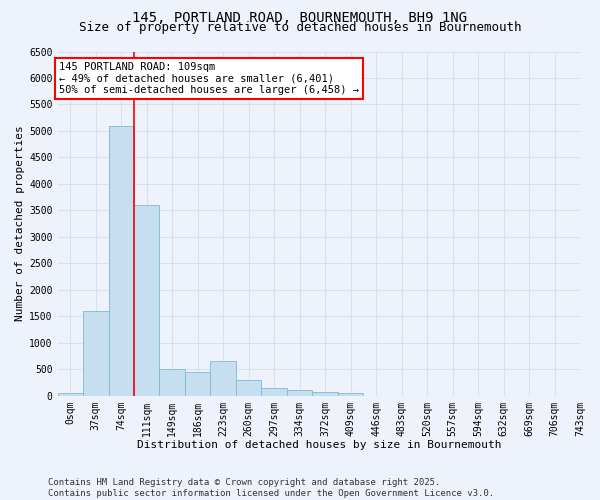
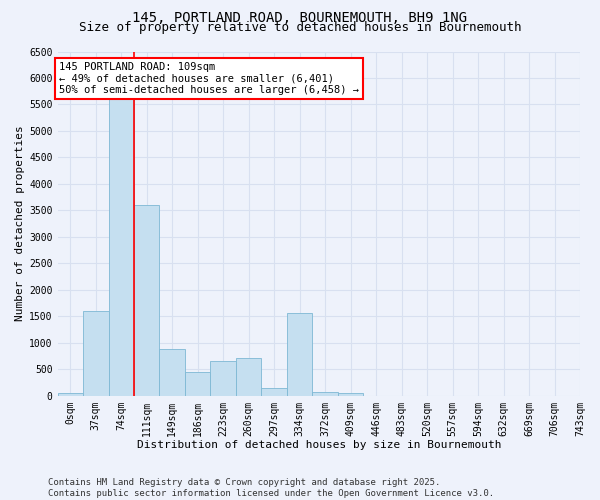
74sqm: 5100 -> 5640
149sqm: 500 -> 880
260sqm: 300 -> 720
334sqm: 100 -> 1560
